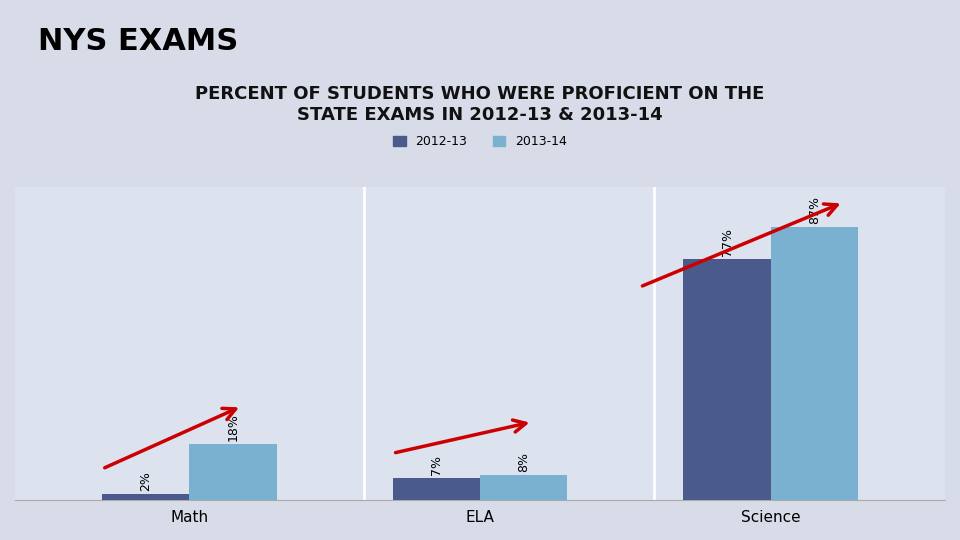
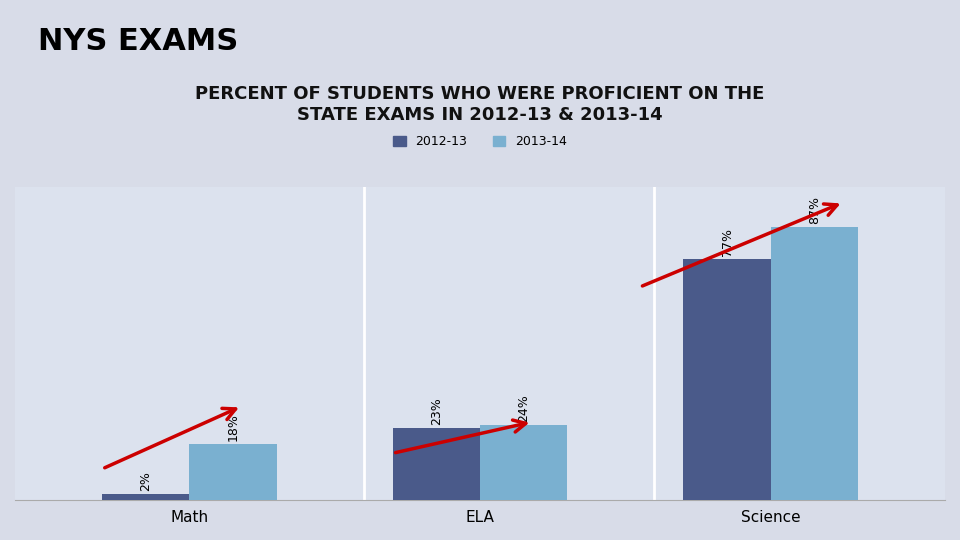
2012-13/ELA: 7% -> 23%
2013-14/ELA: 8% -> 24%
